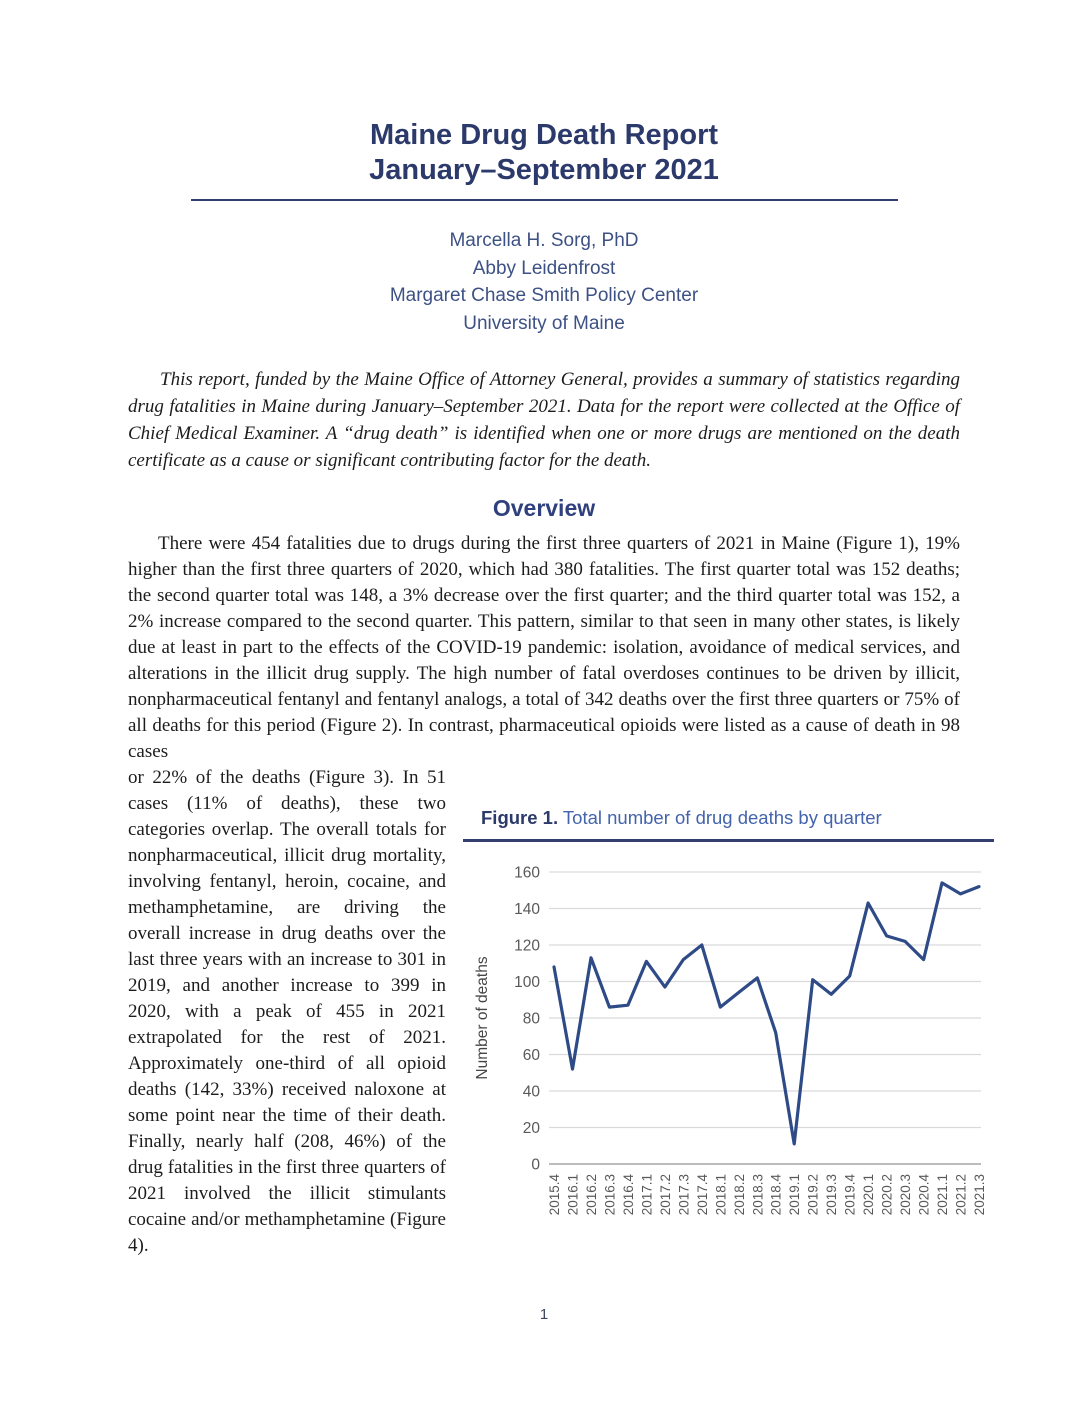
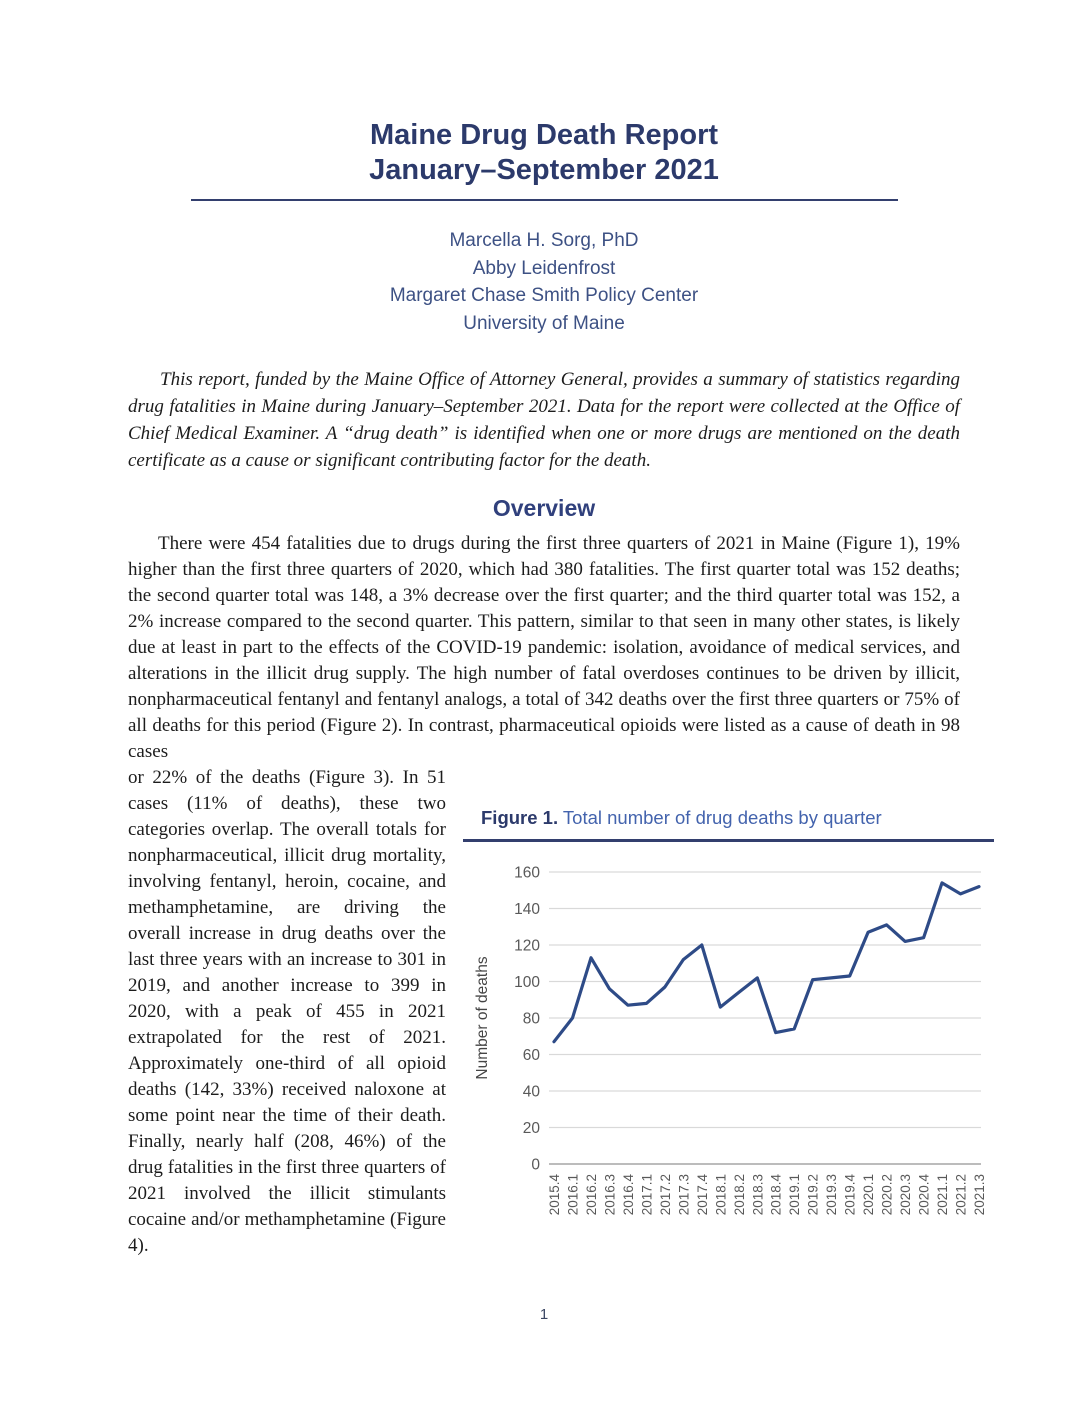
2015.4: 108 -> 67
2016.1: 52 -> 80
2016.3: 86 -> 96
2017.1: 111 -> 88
2019.1: 11 -> 74
2019.3: 93 -> 102
2020.1: 143 -> 127
2020.2: 125 -> 131
2020.4: 112 -> 124
